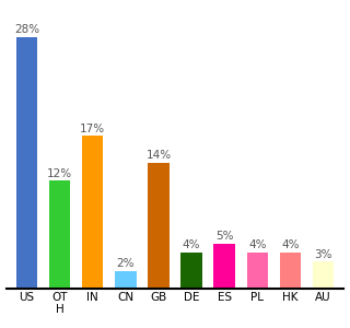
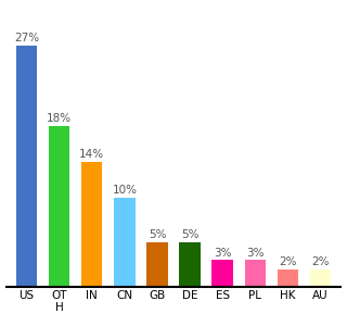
US: 28% -> 27%
OT H: 12% -> 18%
IN: 17% -> 14%
CN: 2% -> 10%
GB: 14% -> 5%
DE: 4% -> 5%
ES: 5% -> 3%
PL: 4% -> 3%
HK: 4% -> 2%
AU: 3% -> 2%
